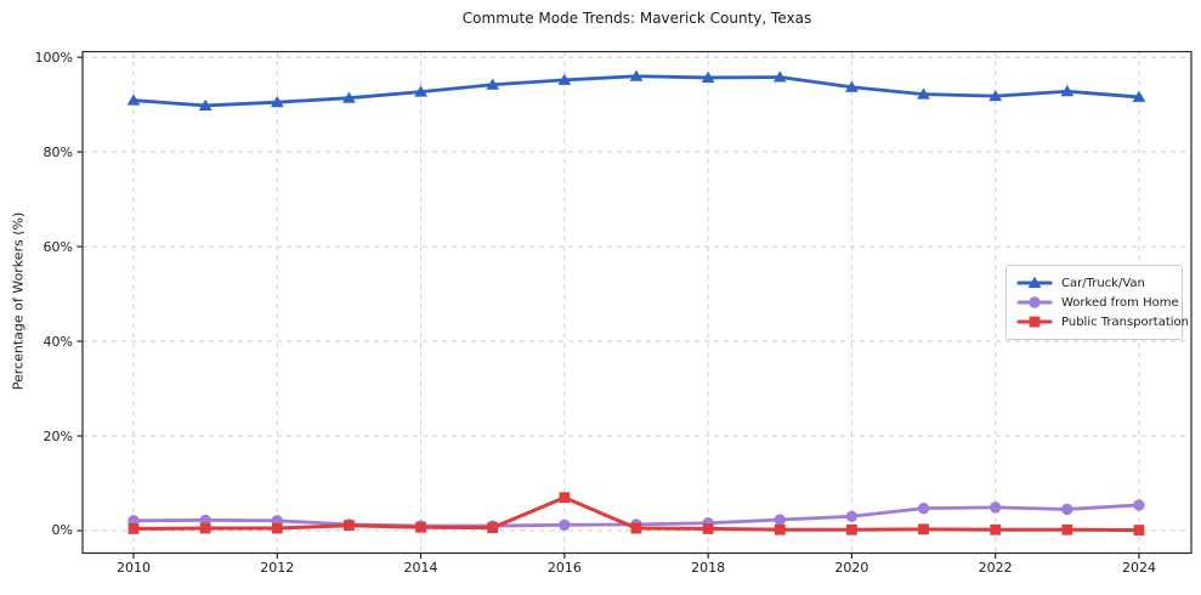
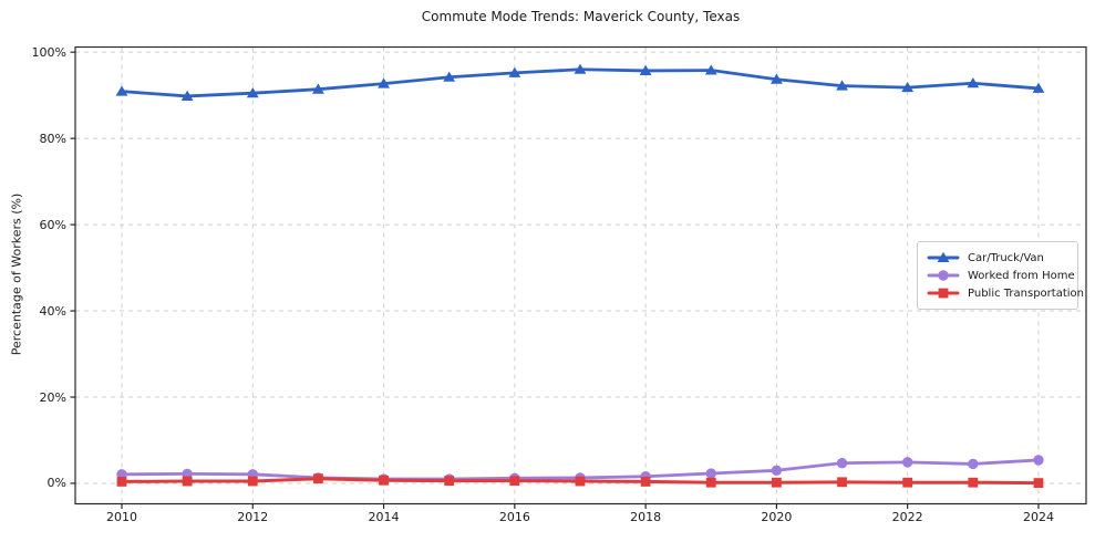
Public Transportation/2016: 7% -> 1%
